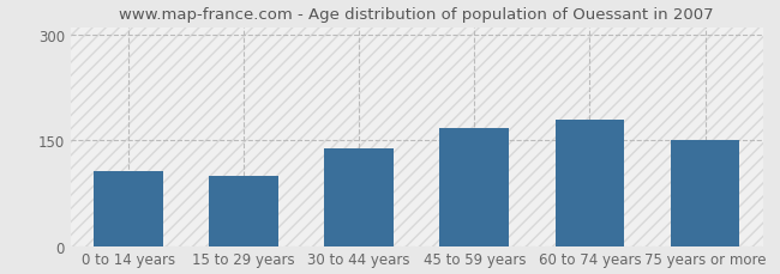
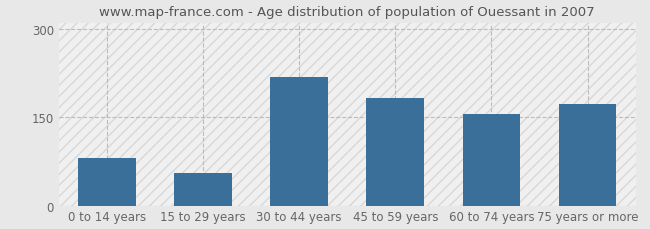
0 to 14 years: 107 -> 80
15 to 29 years: 100 -> 56
30 to 44 years: 138 -> 218
45 to 59 years: 168 -> 182
60 to 74 years: 180 -> 156
75 years or more: 150 -> 172
